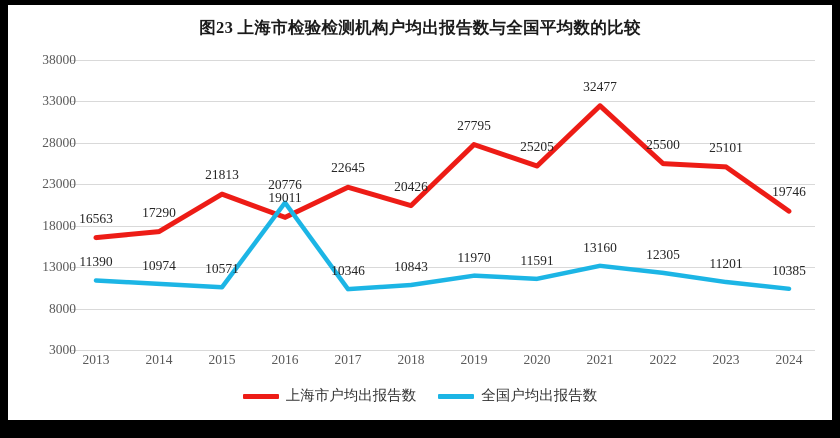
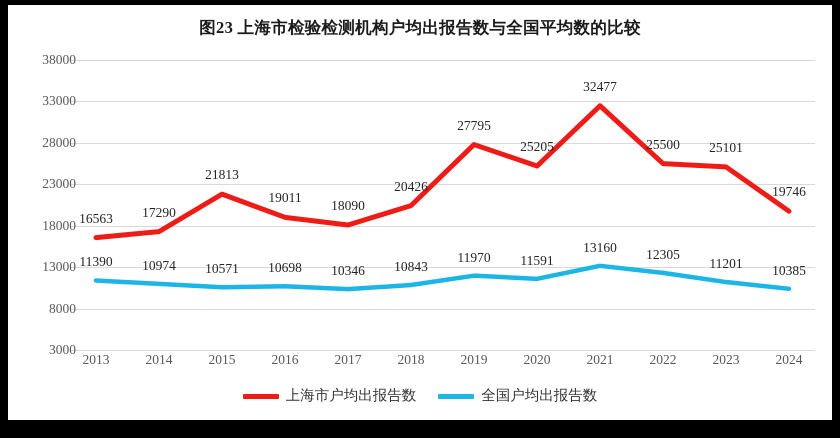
全国户均出报告数/2016: 20776 -> 10698
上海市户均出报告数/2017: 22645 -> 18090
